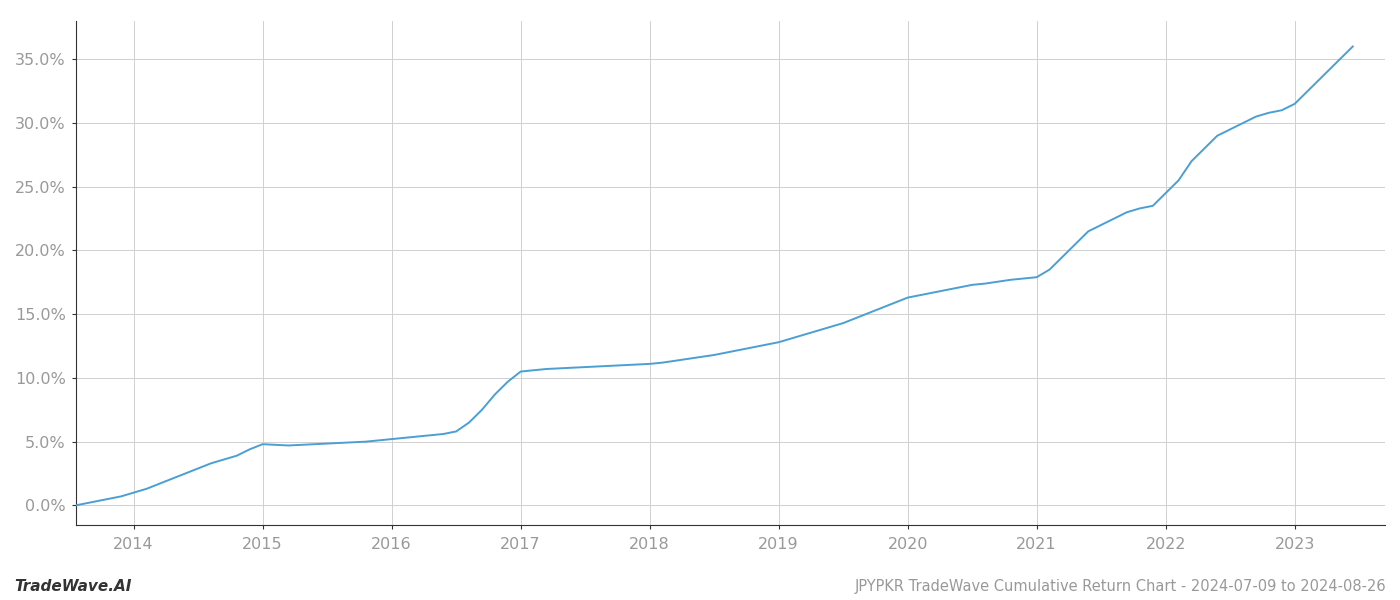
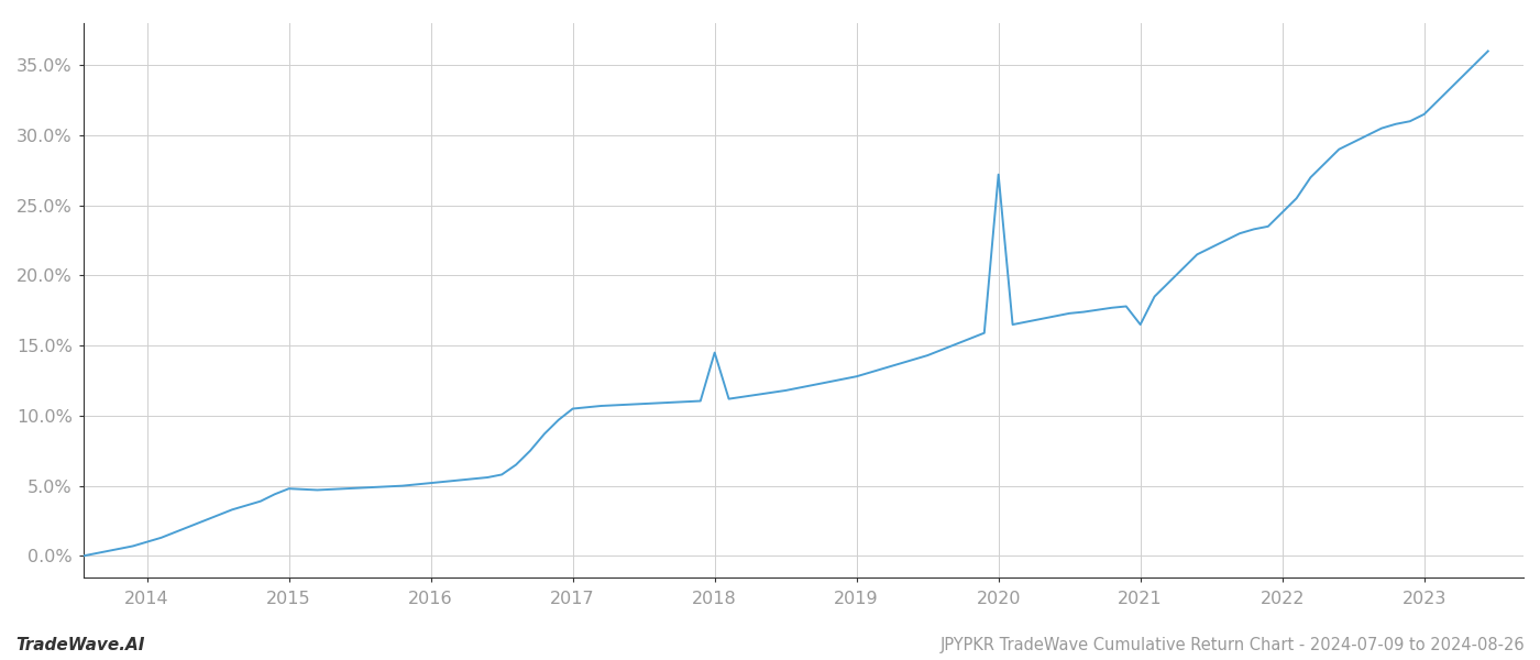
2018: 11.1% -> 14.5%
2020: 16.3% -> 27.2%
2021: 17.9% -> 16.5%
